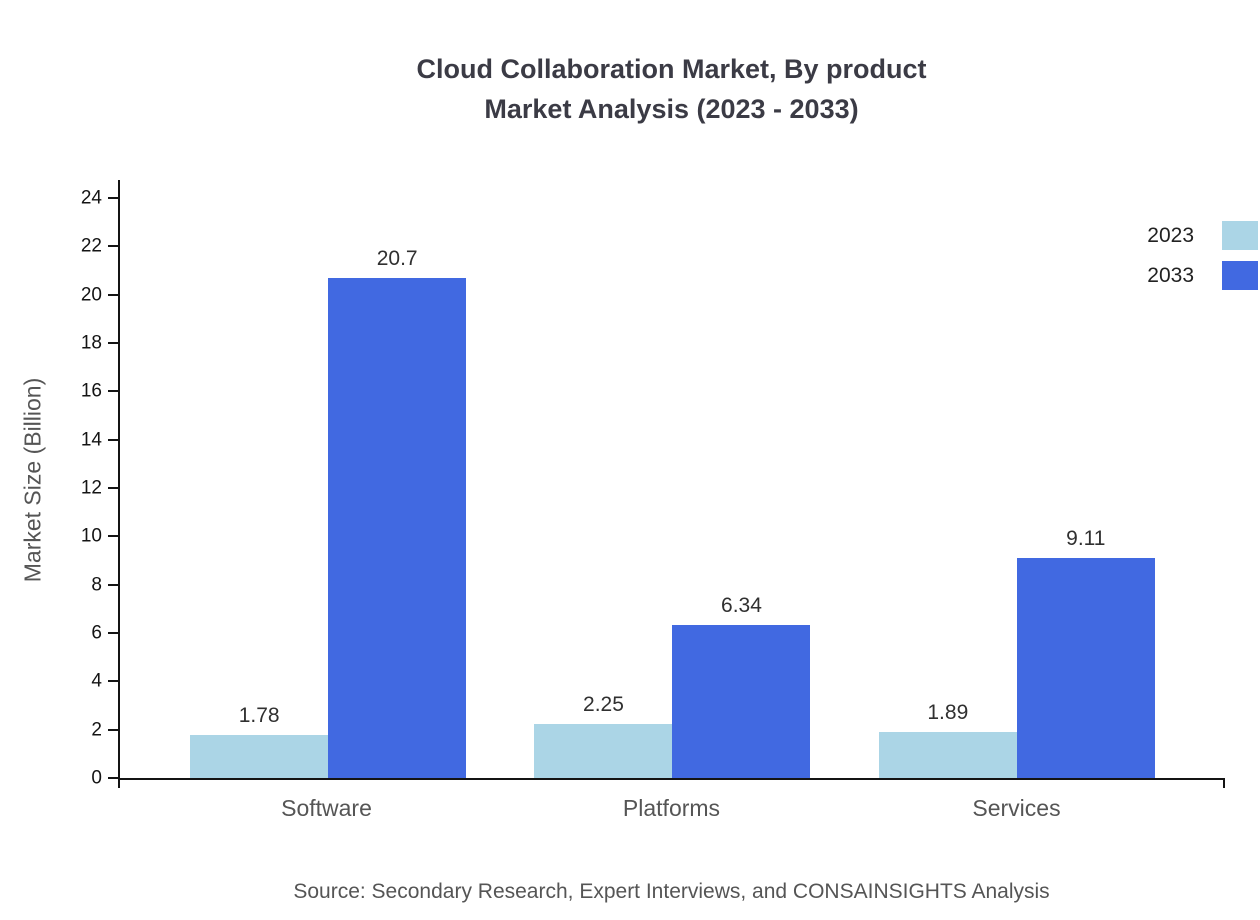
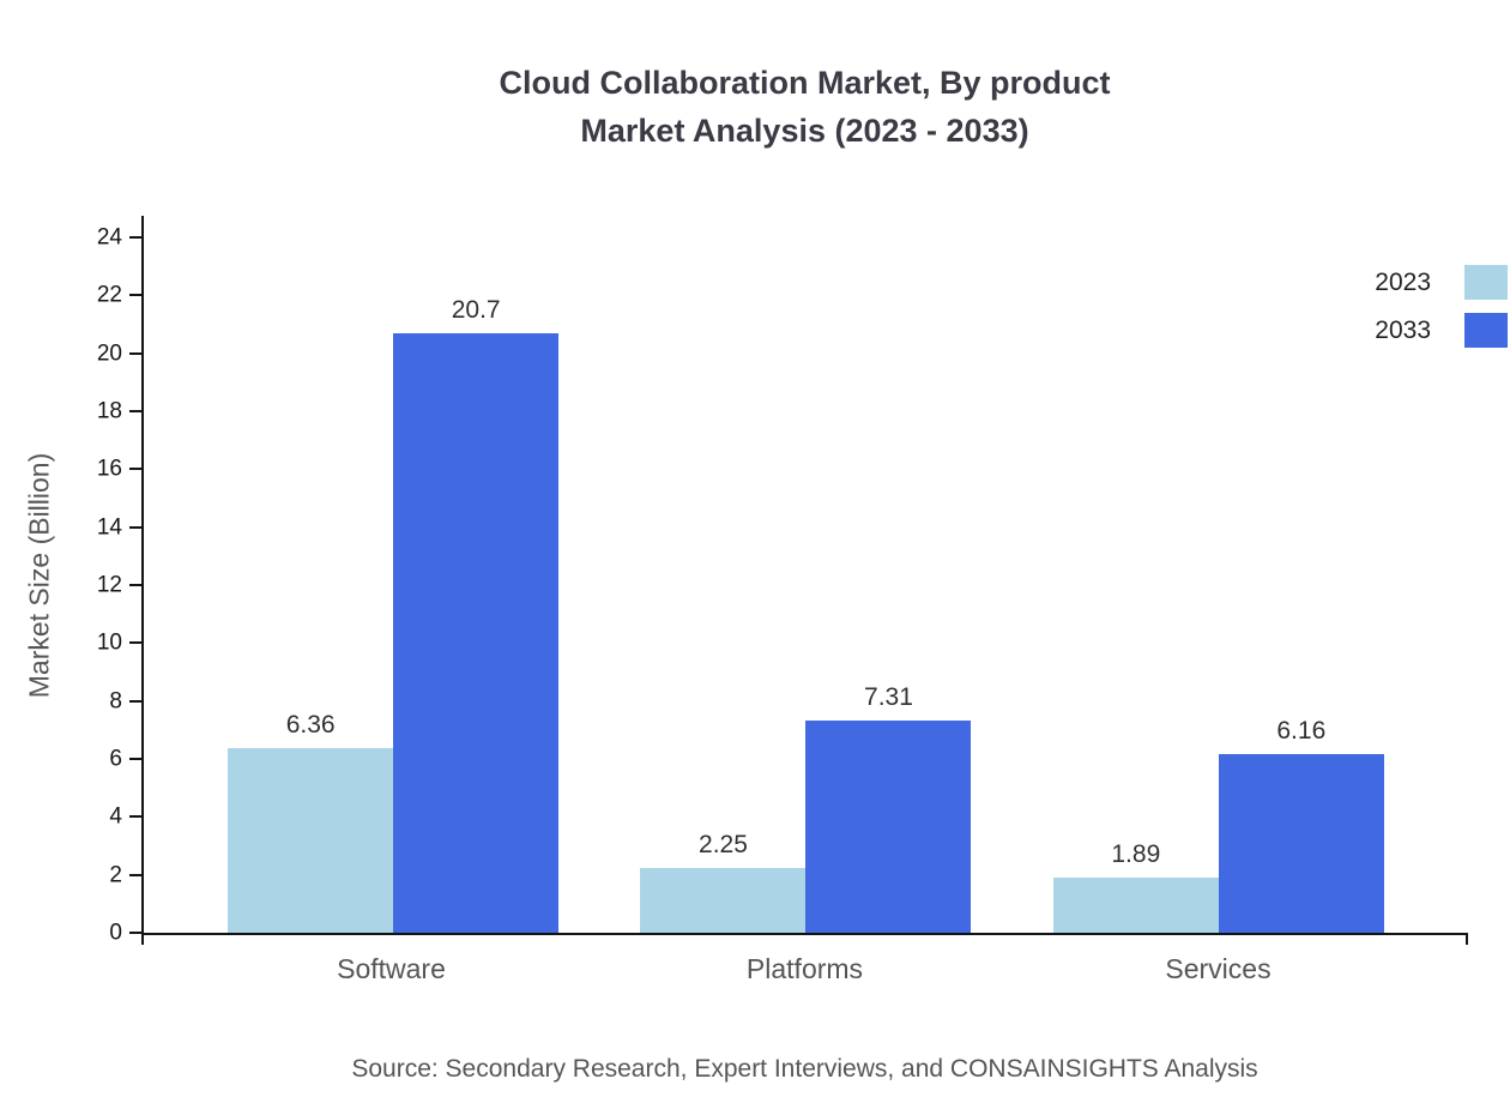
2023/Software: 1.78 -> 6.36
2033/Platforms: 6.34 -> 7.31
2033/Services: 9.11 -> 6.16
